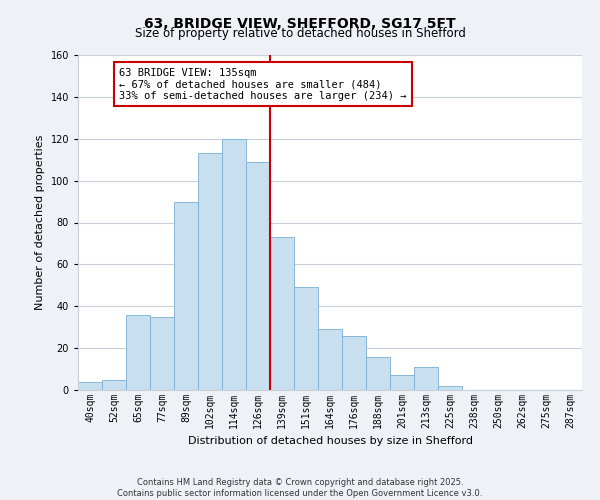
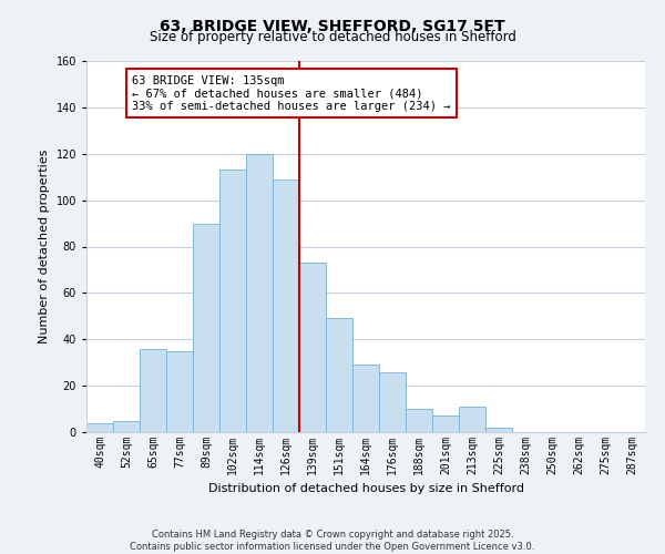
188sqm: 16 -> 10
